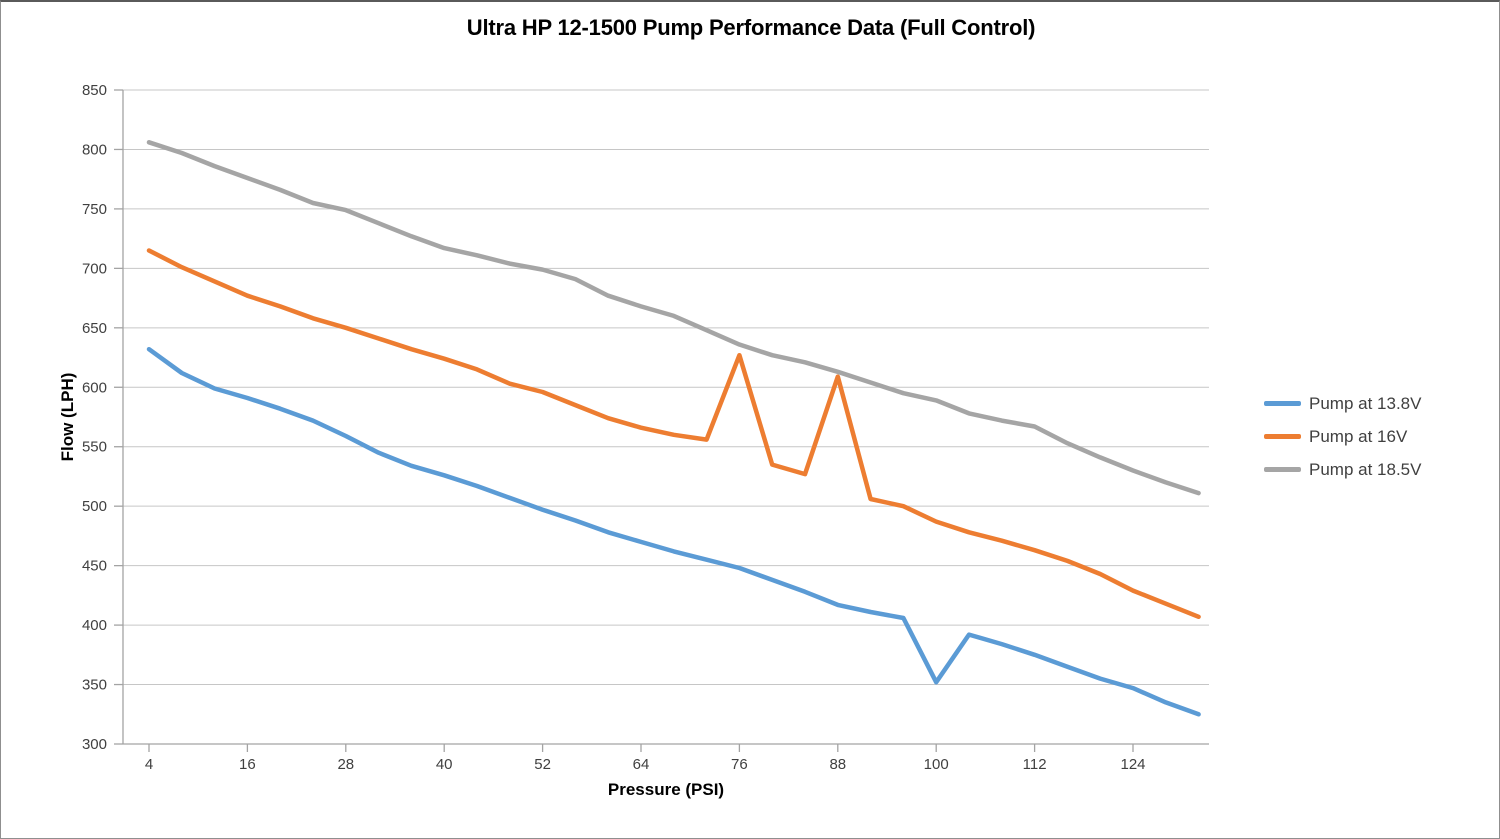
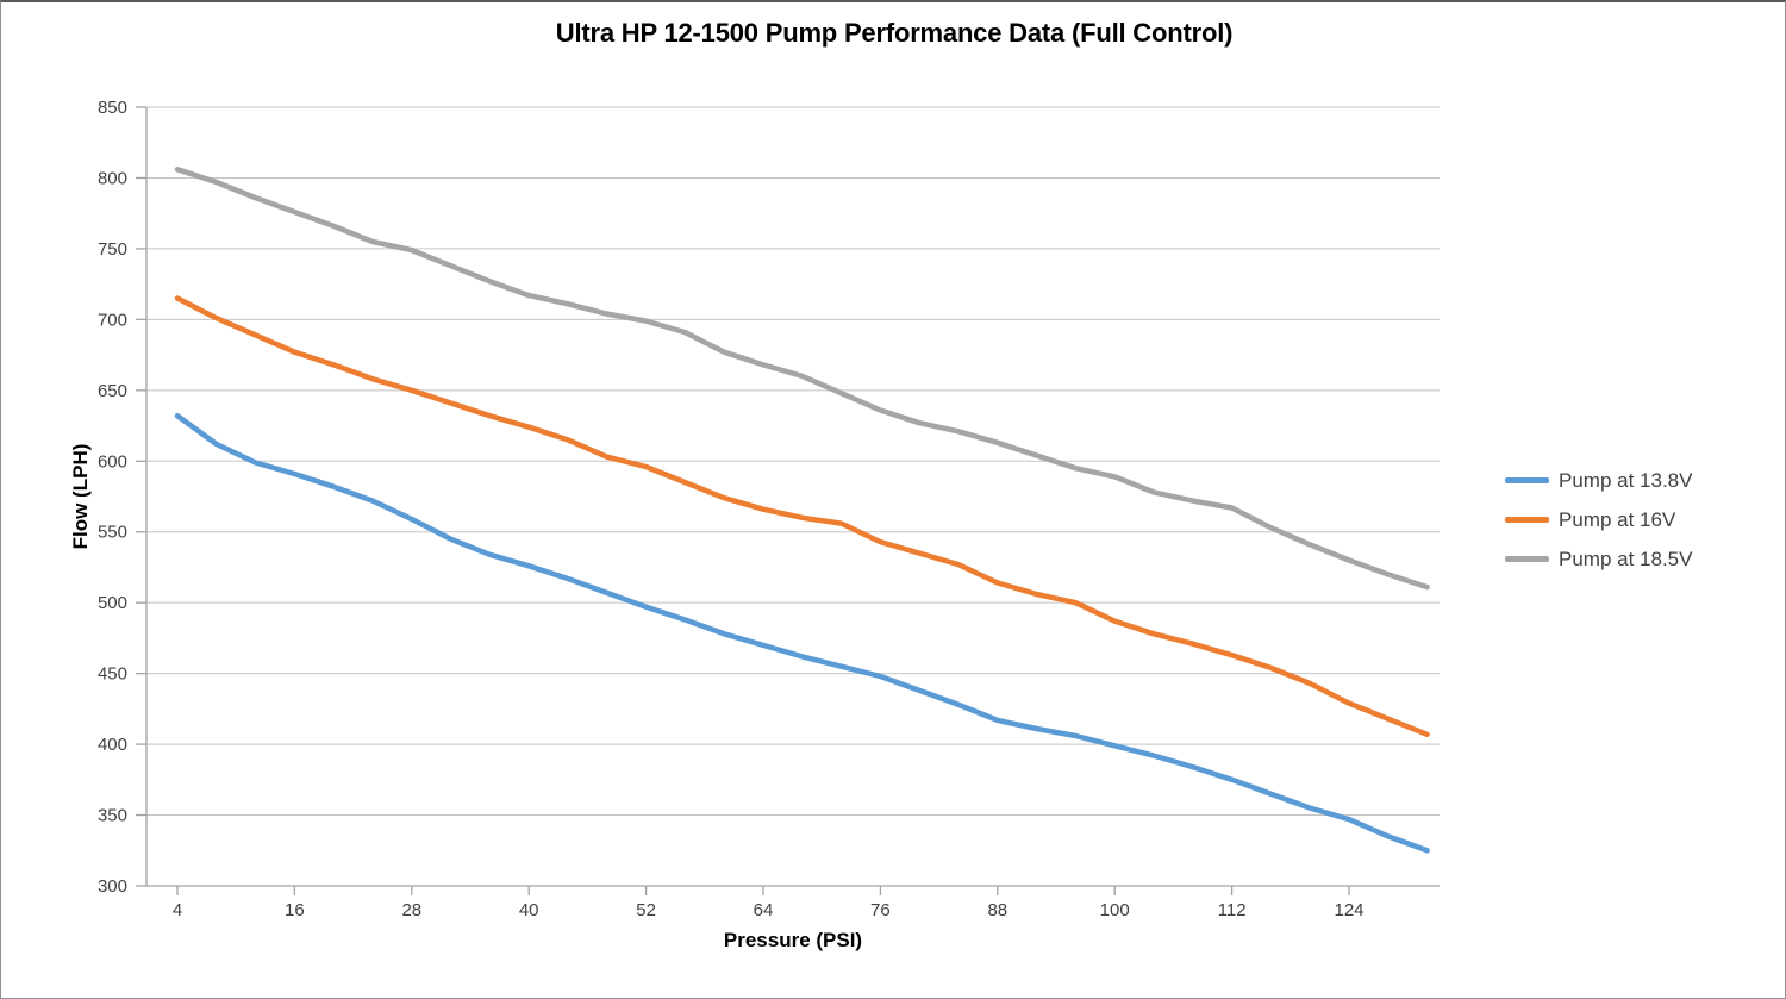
Pump at 16V/76: 627 -> 543
Pump at 16V/88: 609 -> 514
Pump at 13.8V/100: 352 -> 399
